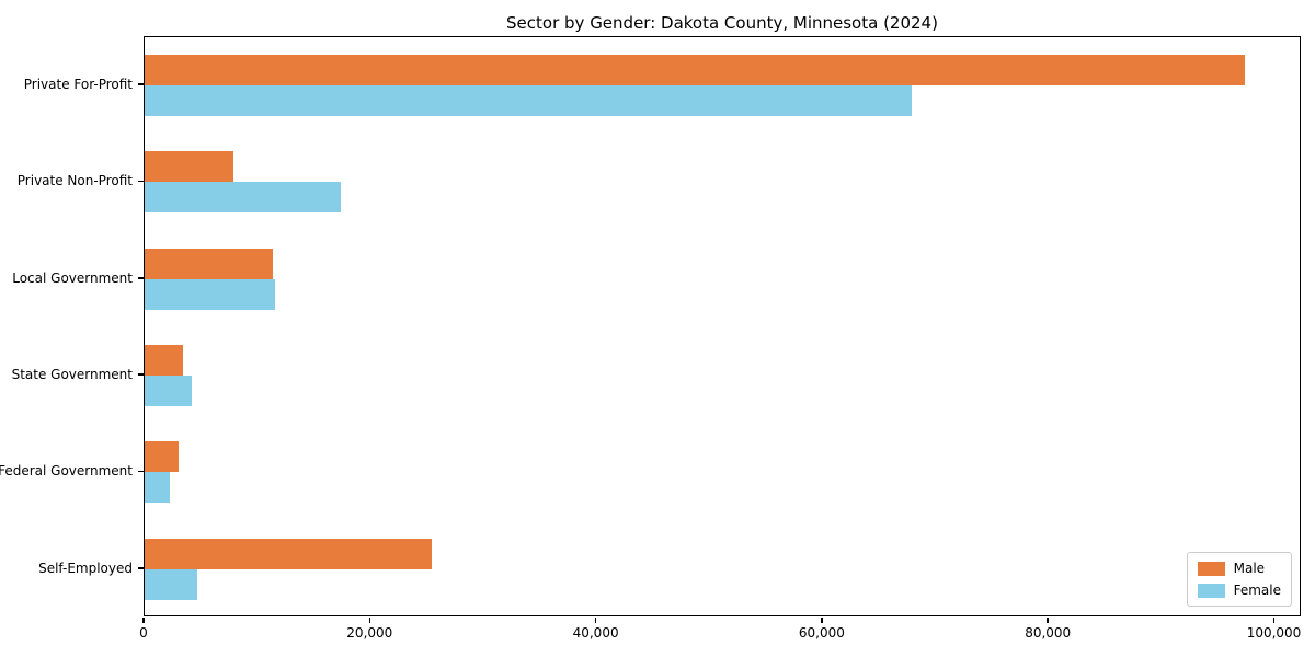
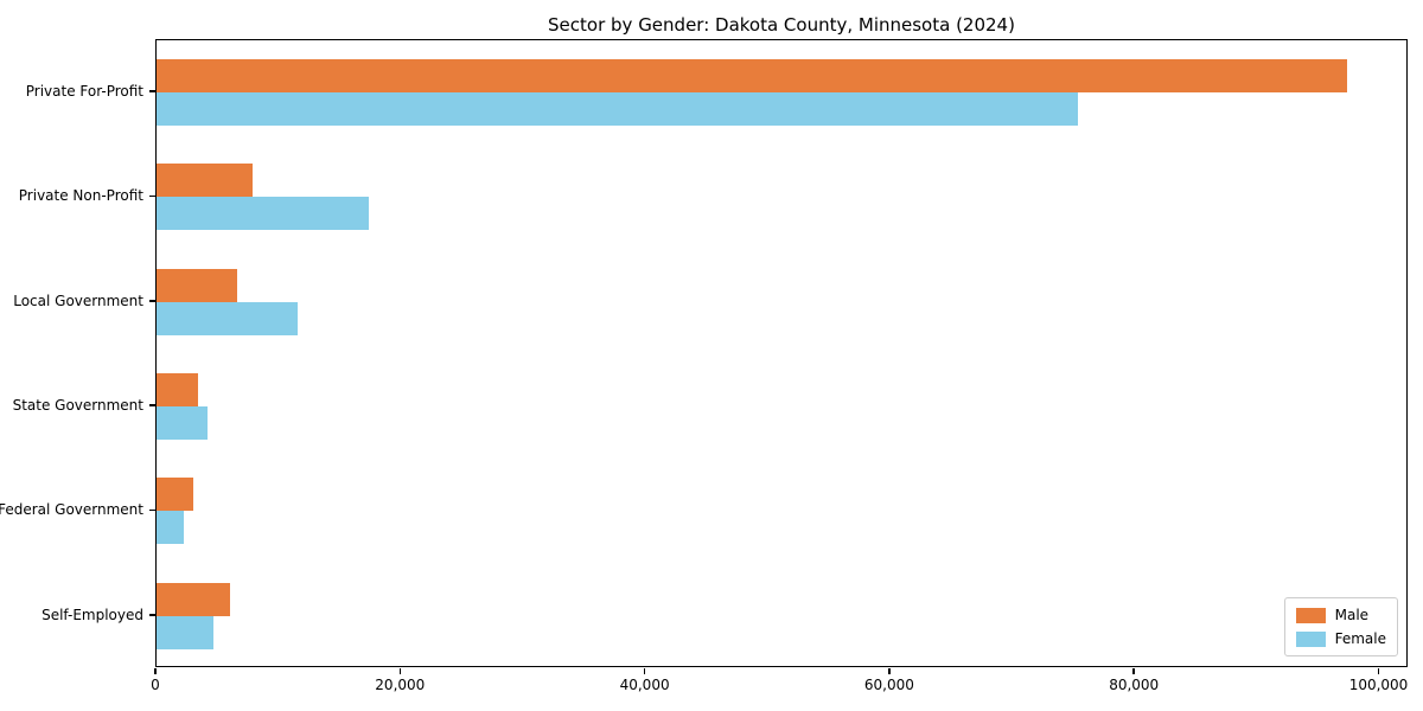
Female/Private For-Profit: 68000 -> 75500
Male/Local Government: 11400 -> 6600
Male/Self-Employed: 25400 -> 6000
